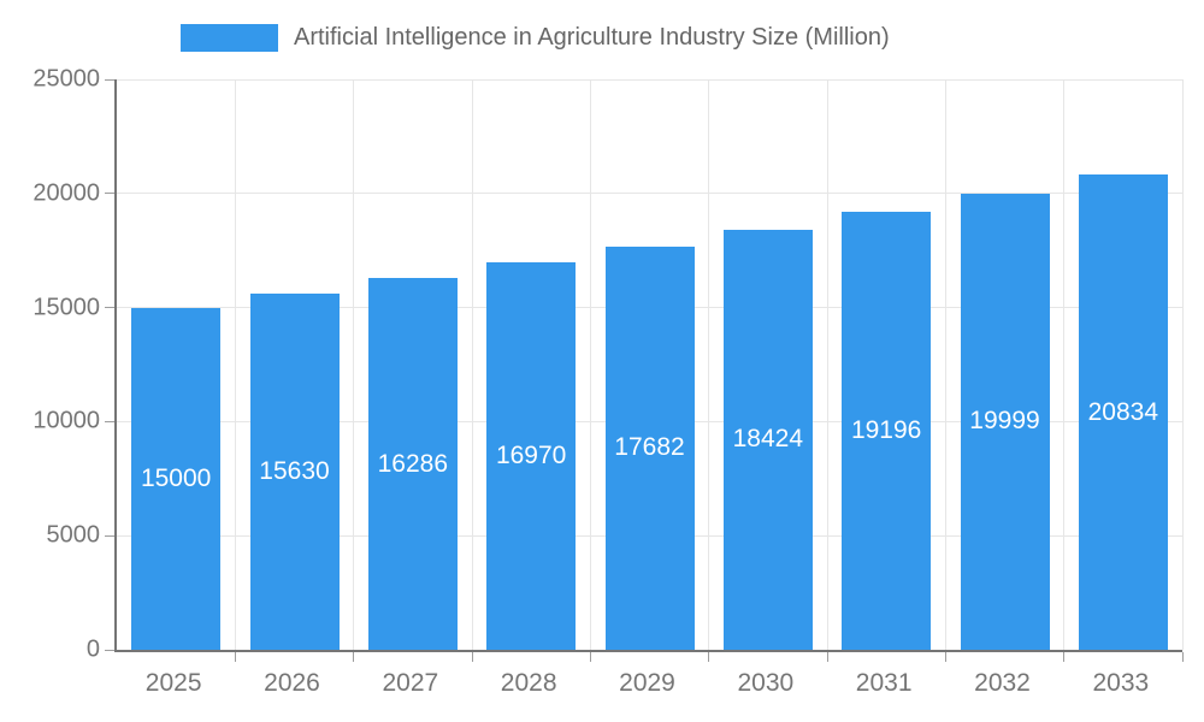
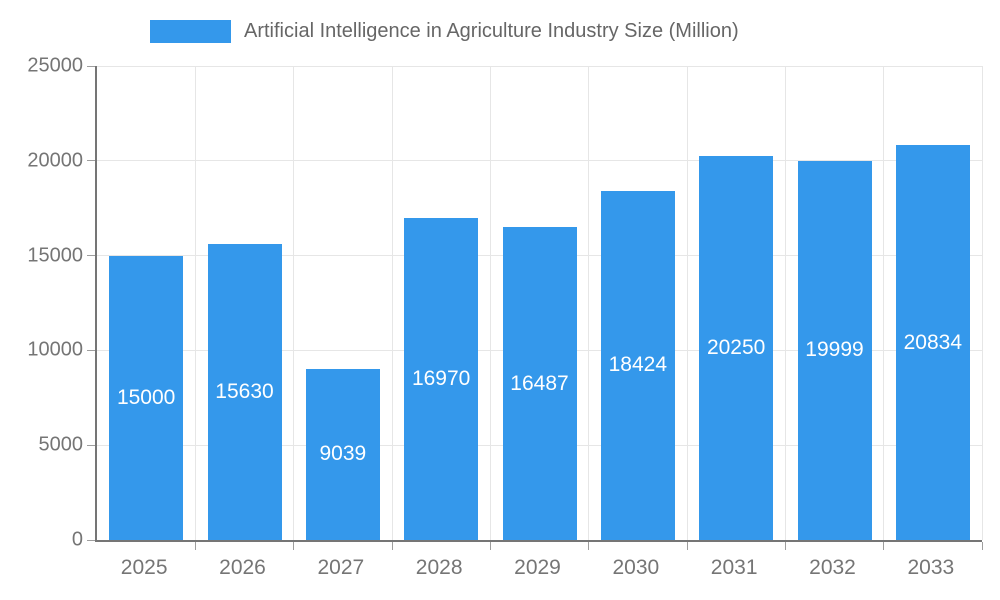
2027: 16286 -> 9039
2029: 17682 -> 16487
2031: 19196 -> 20250
